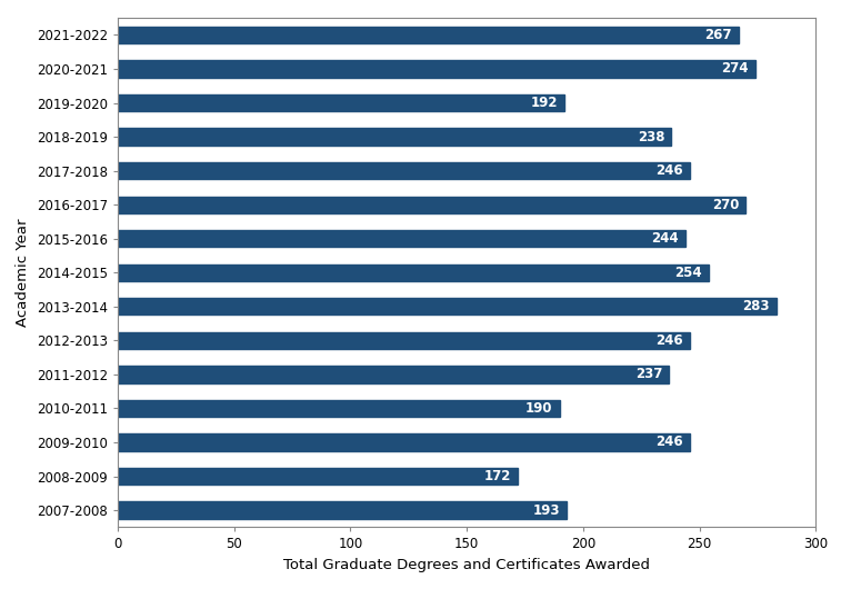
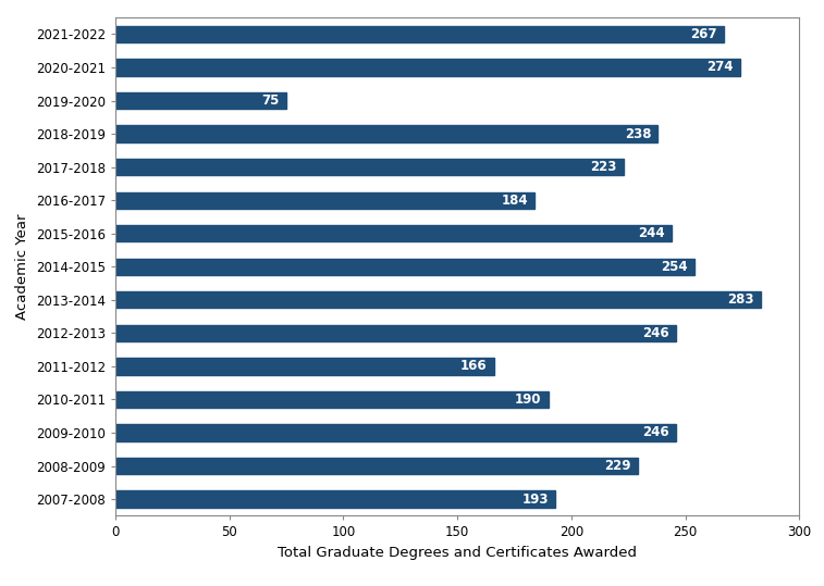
2019-2020: 192 -> 75
2017-2018: 246 -> 223
2016-2017: 270 -> 184
2011-2012: 237 -> 166
2008-2009: 172 -> 229
